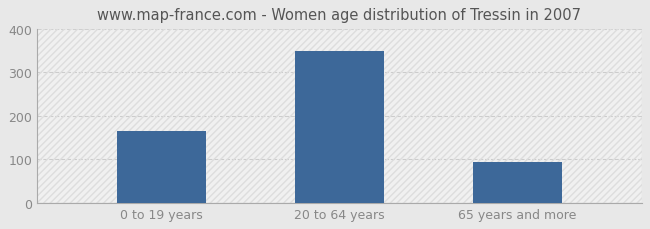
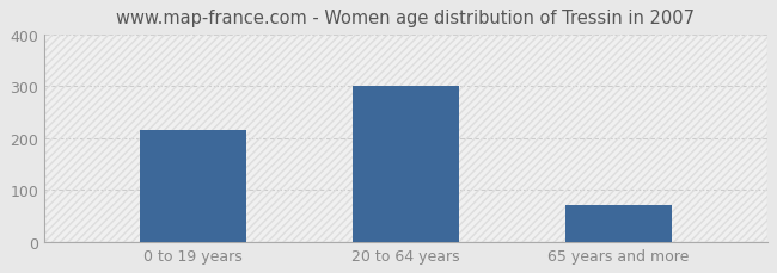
0 to 19 years: 165 -> 215
20 to 64 years: 350 -> 300
65 years and more: 95 -> 70
